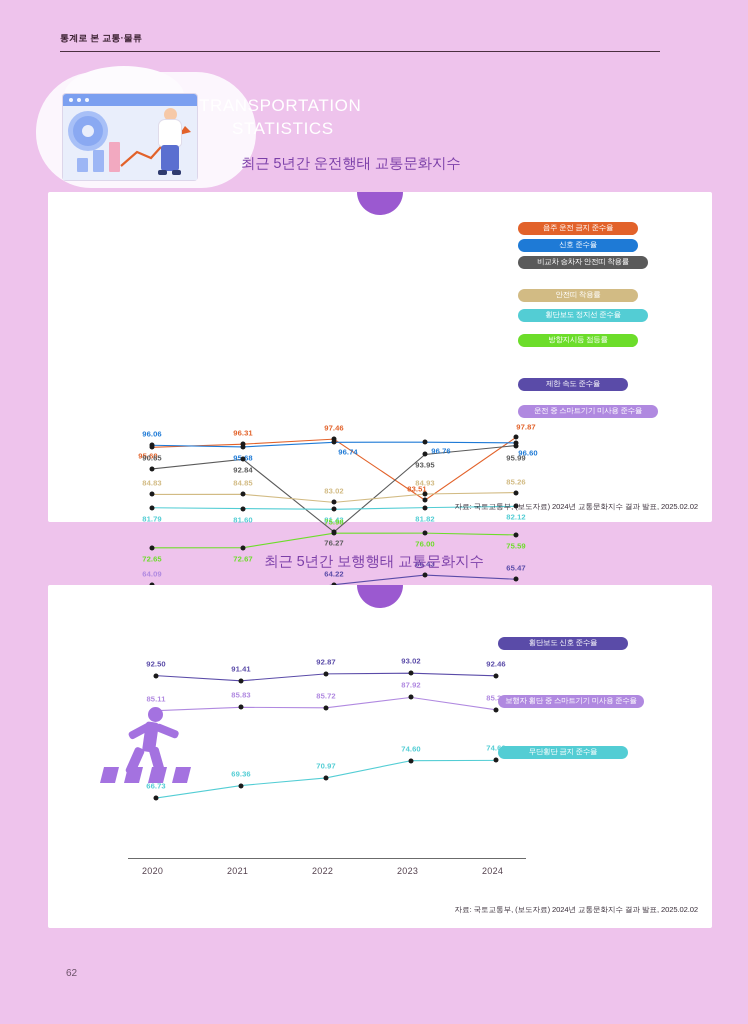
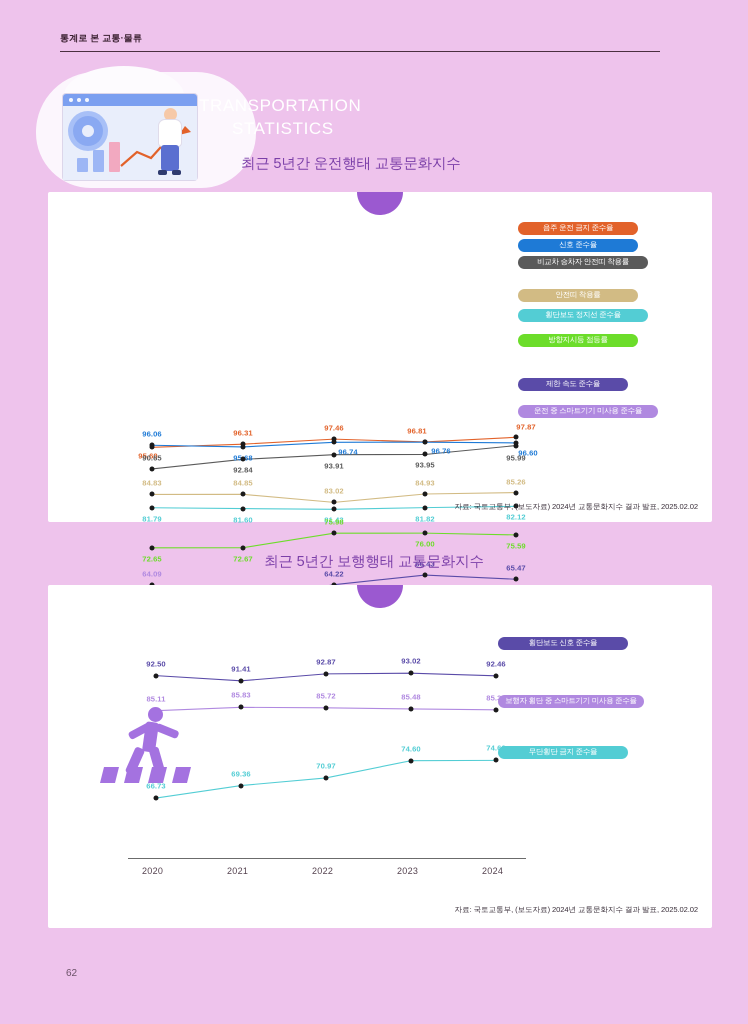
최근 5년간 운전행태 교통문화지수/비교차 승차자 안전띠 착용률/2022: 76.27 -> 93.91
최근 5년간 운전행태 교통문화지수/음주 운전 금지 준수율/2023: 83.51 -> 96.81
최근 5년간 보행행태 교통문화지수/보행자 횡단 중 스마트기기 미사용 준수율/2023: 87.92 -> 85.48
